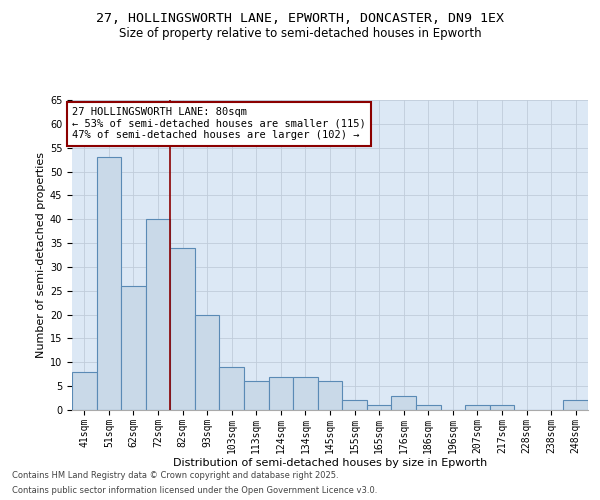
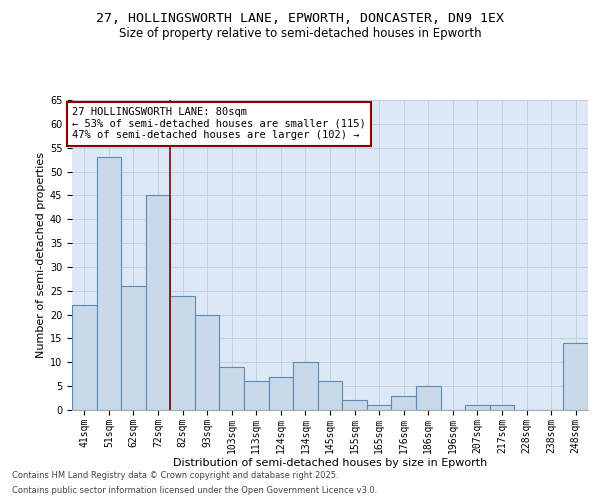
41sqm: 8 -> 22
72sqm: 40 -> 45
82sqm: 34 -> 24
134sqm: 7 -> 10
186sqm: 1 -> 5
248sqm: 2 -> 14
